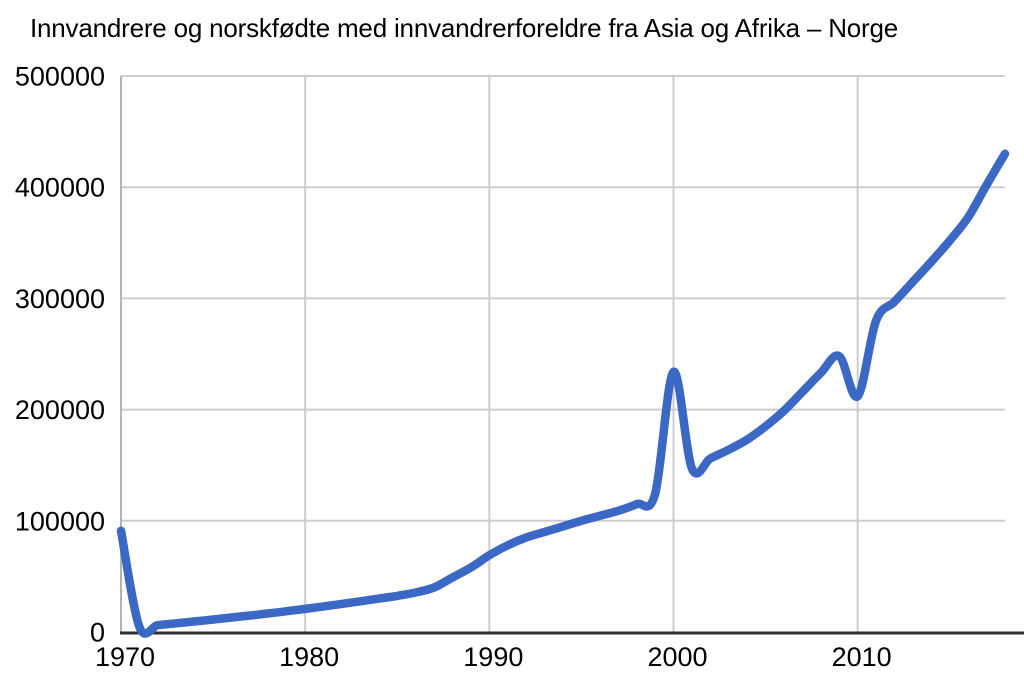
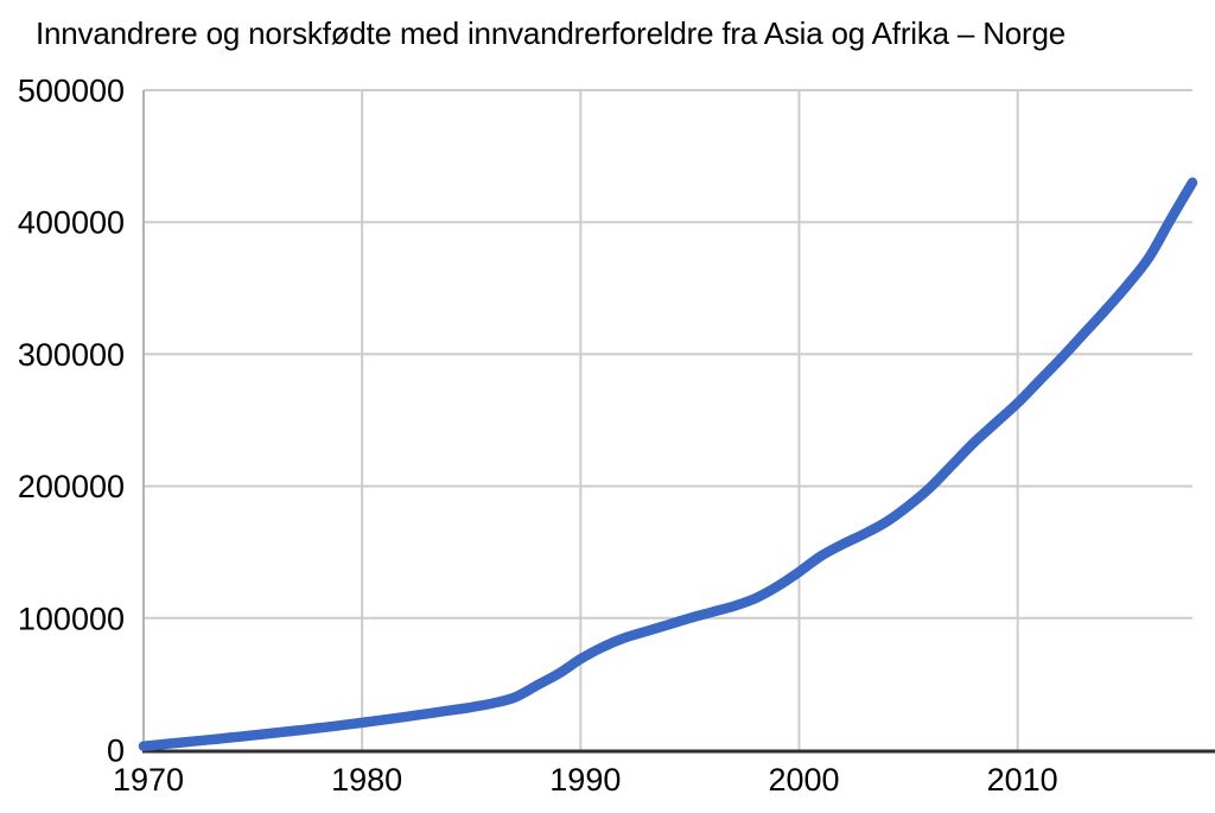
1970: 91000 -> 3000
2000: 234000 -> 135000
2010: 212000 -> 263000
